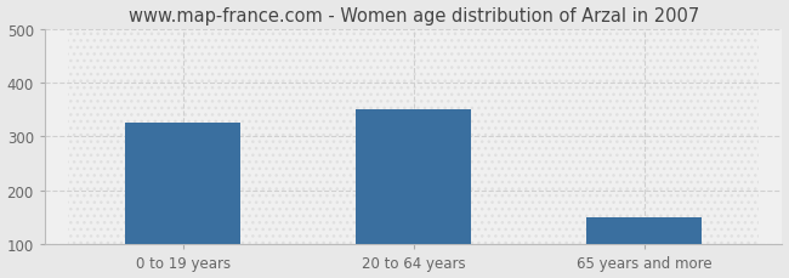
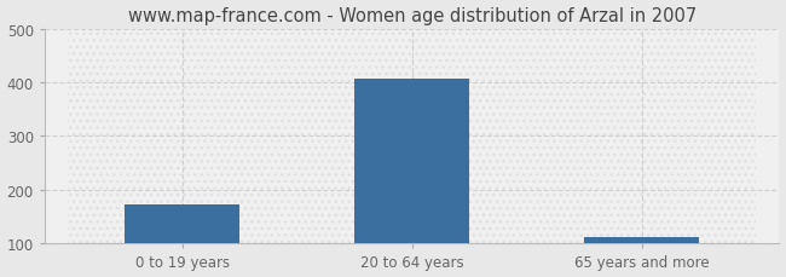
0 to 19 years: 325 -> 172
20 to 64 years: 350 -> 407
65 years and more: 150 -> 112
